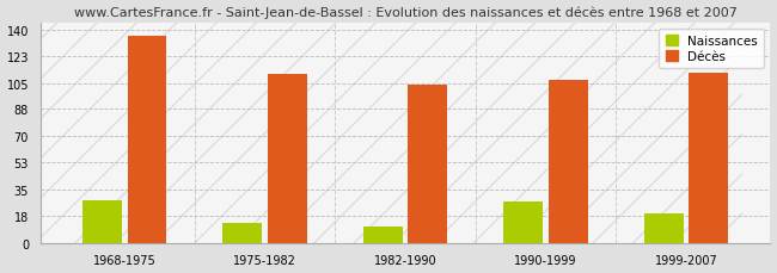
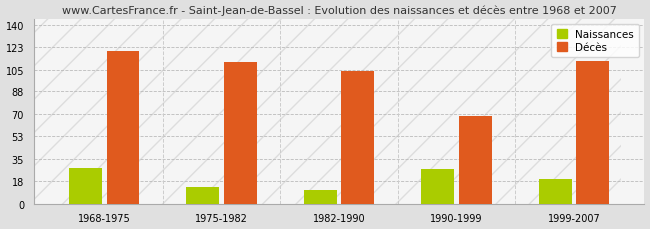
Décès/1968-1975: 136 -> 120
Décès/1990-1999: 107 -> 69
